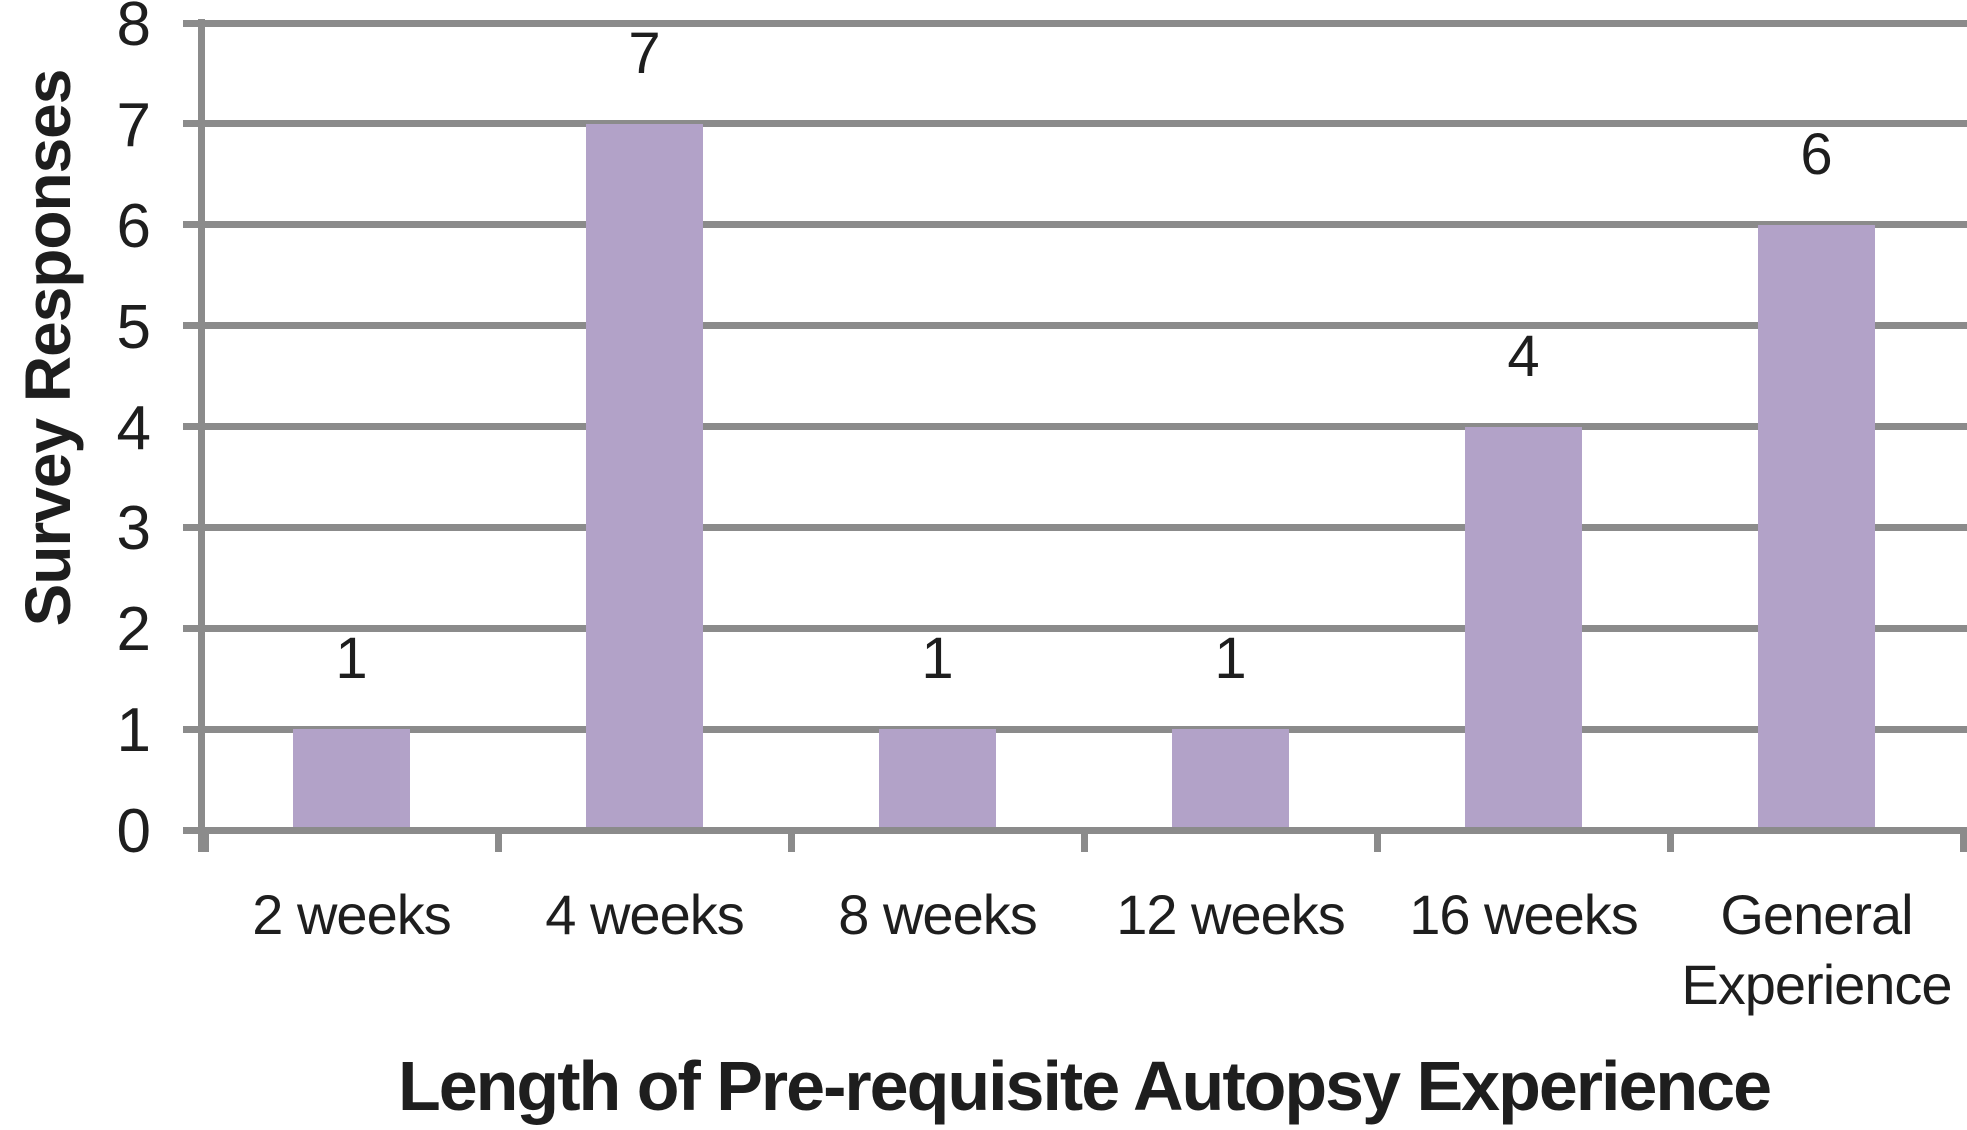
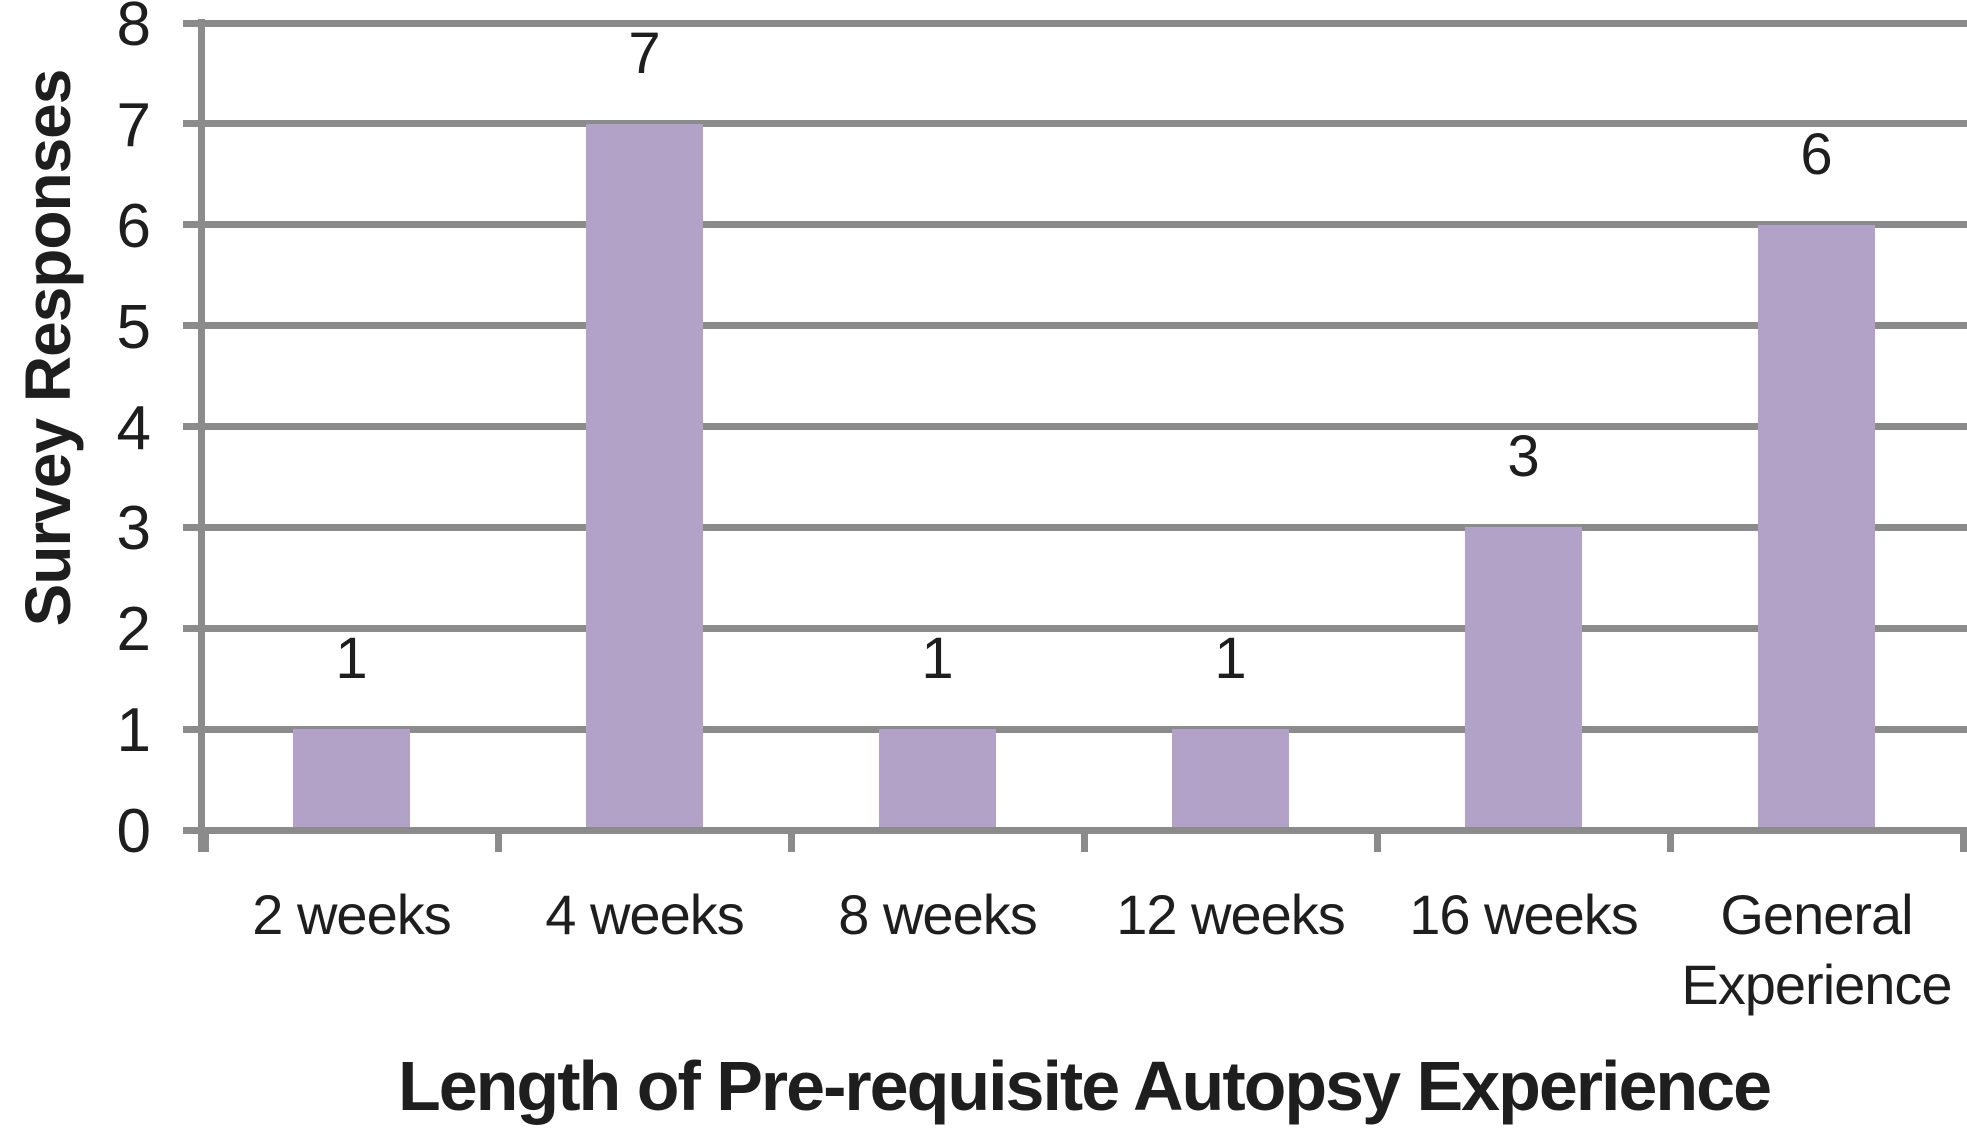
16 weeks: 4 -> 3
